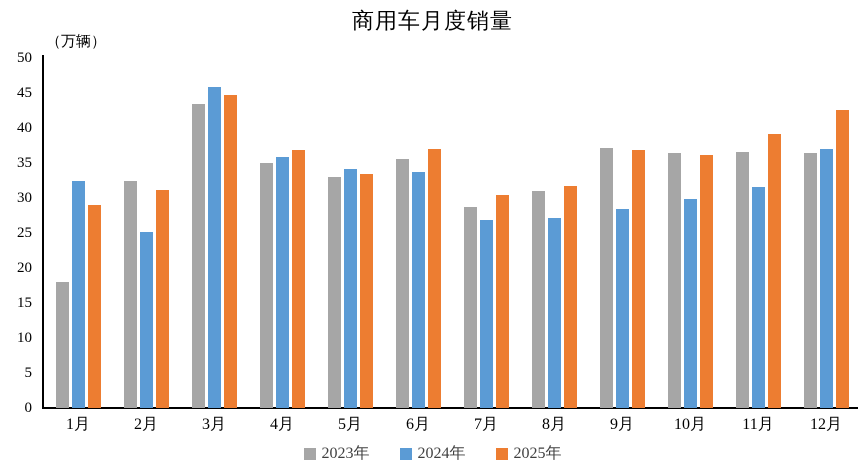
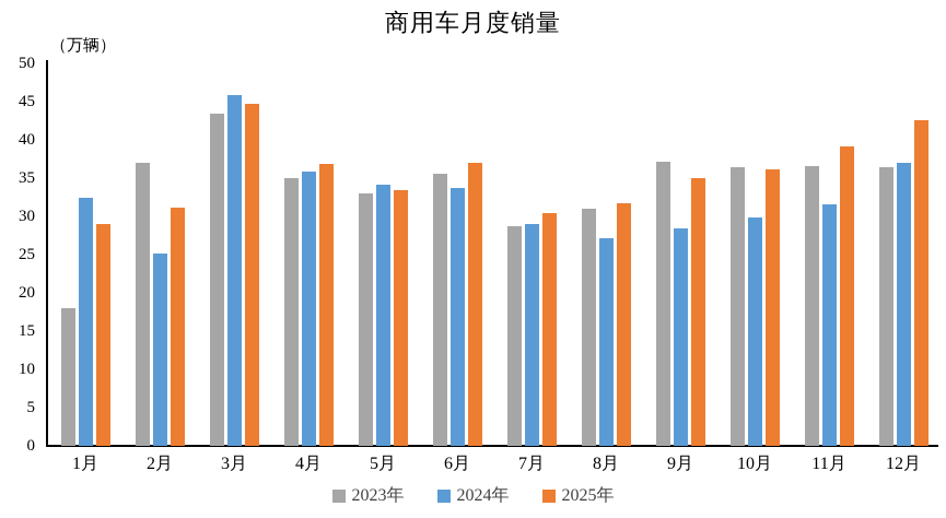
2023年/2月: 32 -> 37
2024年/7月: 27 -> 29
2025年/9月: 37 -> 35
